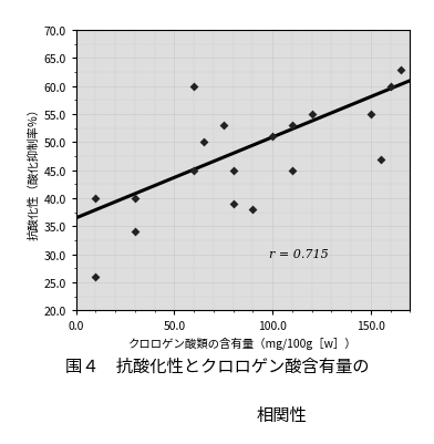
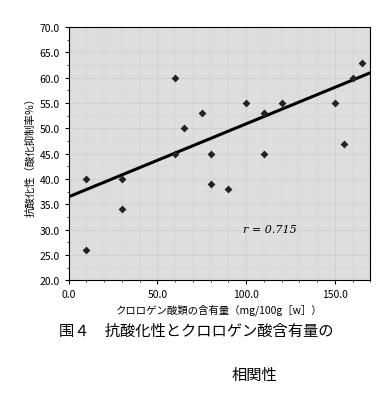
100.0: 51 -> 55
